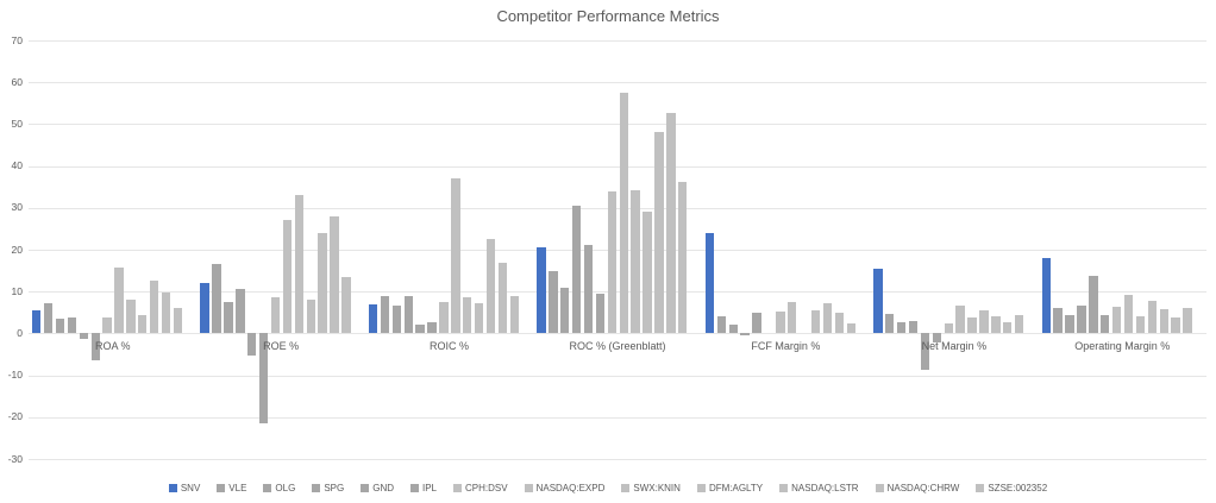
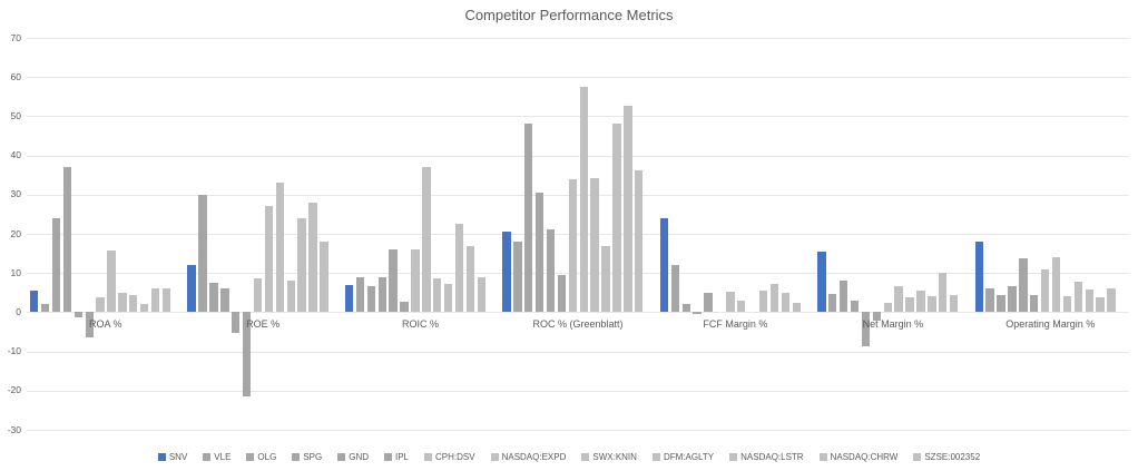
VLE/ROA %: 7 -> 2
OLG/ROA %: 4 -> 24
SPG/ROA %: 4 -> 37
SWX:KNIN/ROA %: 8 -> 5
NASDAQ:LSTR/ROA %: 12 -> 2
NASDAQ:CHRW/ROA %: 10 -> 6
VLE/ROE %: 16 -> 30
SPG/ROE %: 10 -> 6
SZSE:002352/ROE %: 14 -> 18
GND/ROIC %: 2 -> 16
CPH:DSV/ROIC %: 8 -> 16
VLE/ROC % (Greenblatt): 15 -> 18
OLG/ROC % (Greenblatt): 11 -> 48
DFM:AGLTY/ROC % (Greenblatt): 29 -> 17
VLE/FCF Margin %: 4 -> 12
NASDAQ:EXPD/FCF Margin %: 7 -> 3
OLG/Net Margin %: 3 -> 8
NASDAQ:CHRW/Net Margin %: 3 -> 10
CPH:DSV/Operating Margin %: 6 -> 11
NASDAQ:EXPD/Operating Margin %: 9 -> 14
